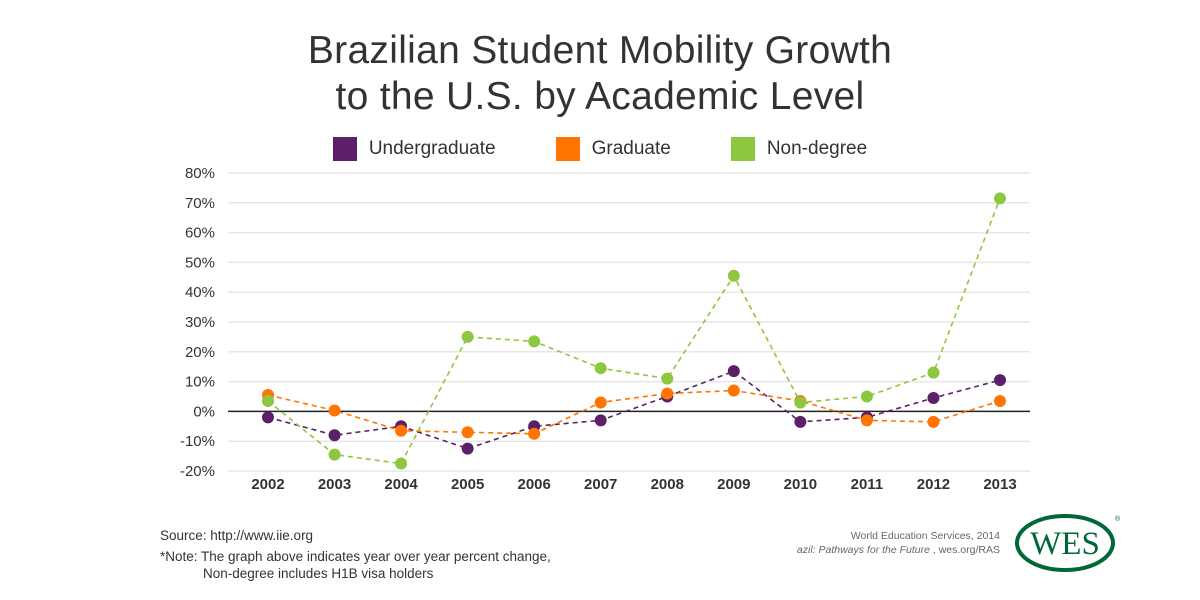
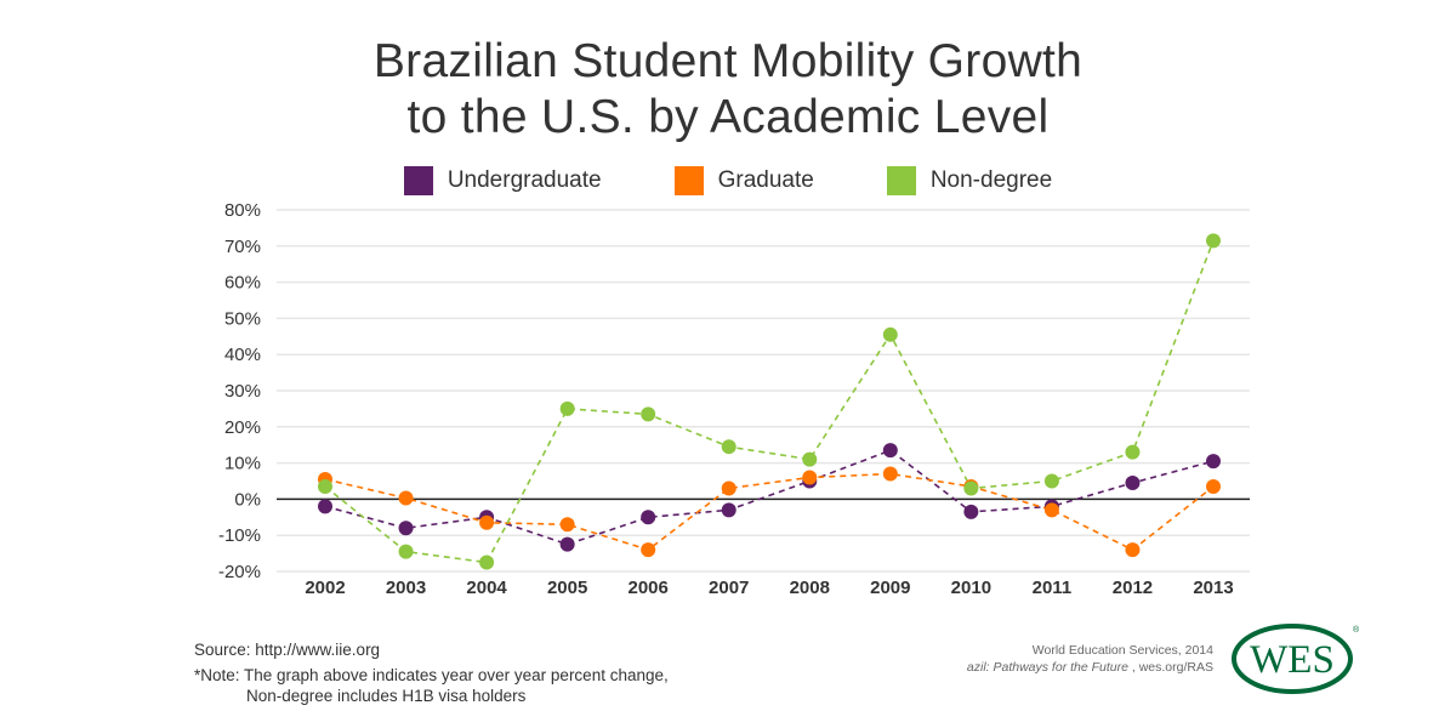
Graduate/2006: -8% -> -14%
Graduate/2012: -4% -> -14%
